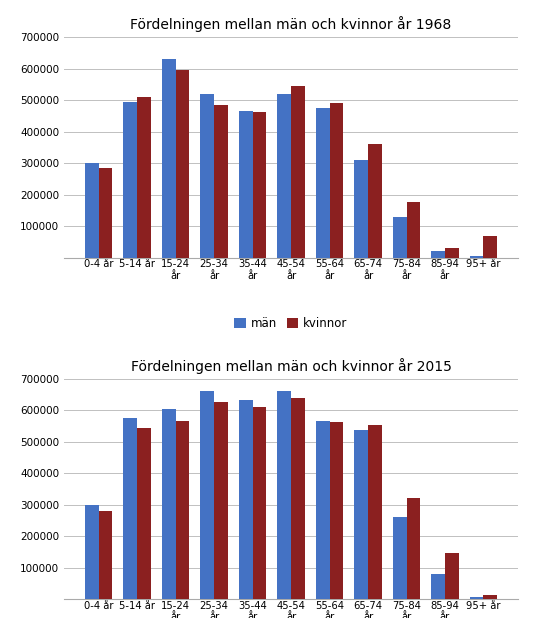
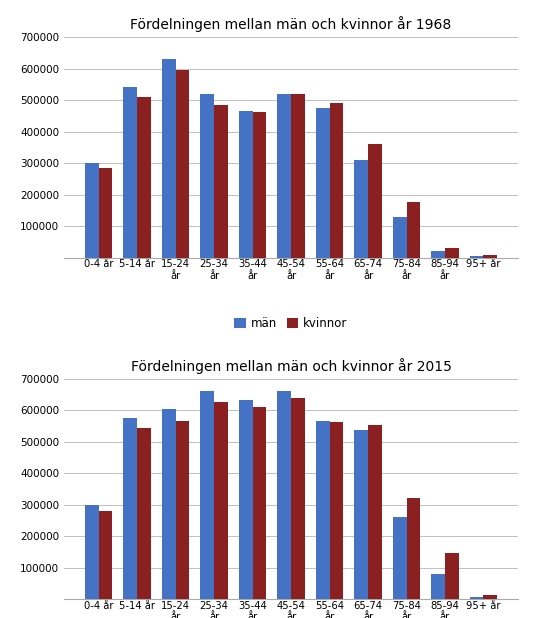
Fördelningen mellan män och kvinnor år 1968/män/5-14 år: 495000 -> 540000
Fördelningen mellan män och kvinnor år 1968/kvinnor/45-54 år: 545000 -> 520000
Fördelningen mellan män och kvinnor år 1968/kvinnor/95+ år: 70000 -> 8000
